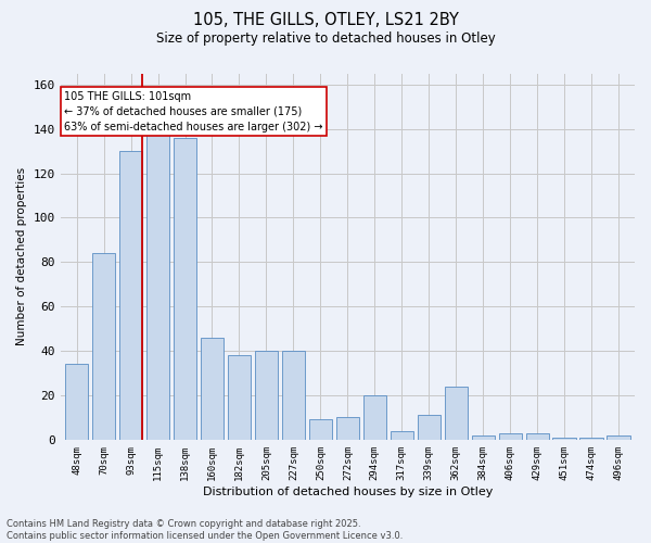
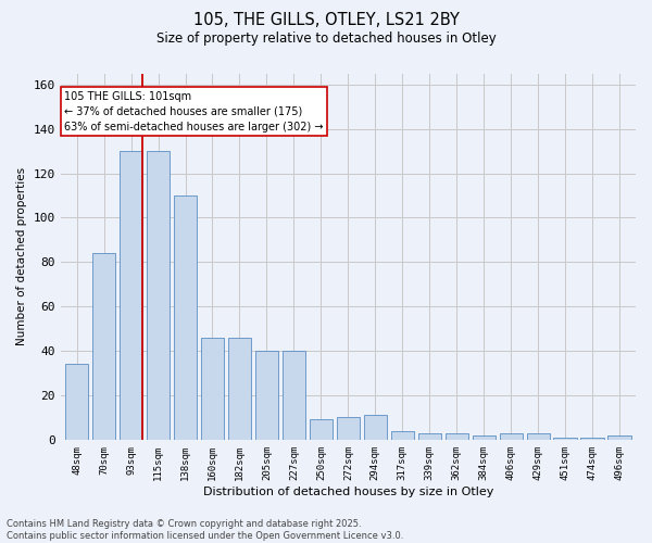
115sqm: 138 -> 130
138sqm: 136 -> 110
182sqm: 38 -> 46
294sqm: 20 -> 11
339sqm: 11 -> 3
362sqm: 24 -> 3
